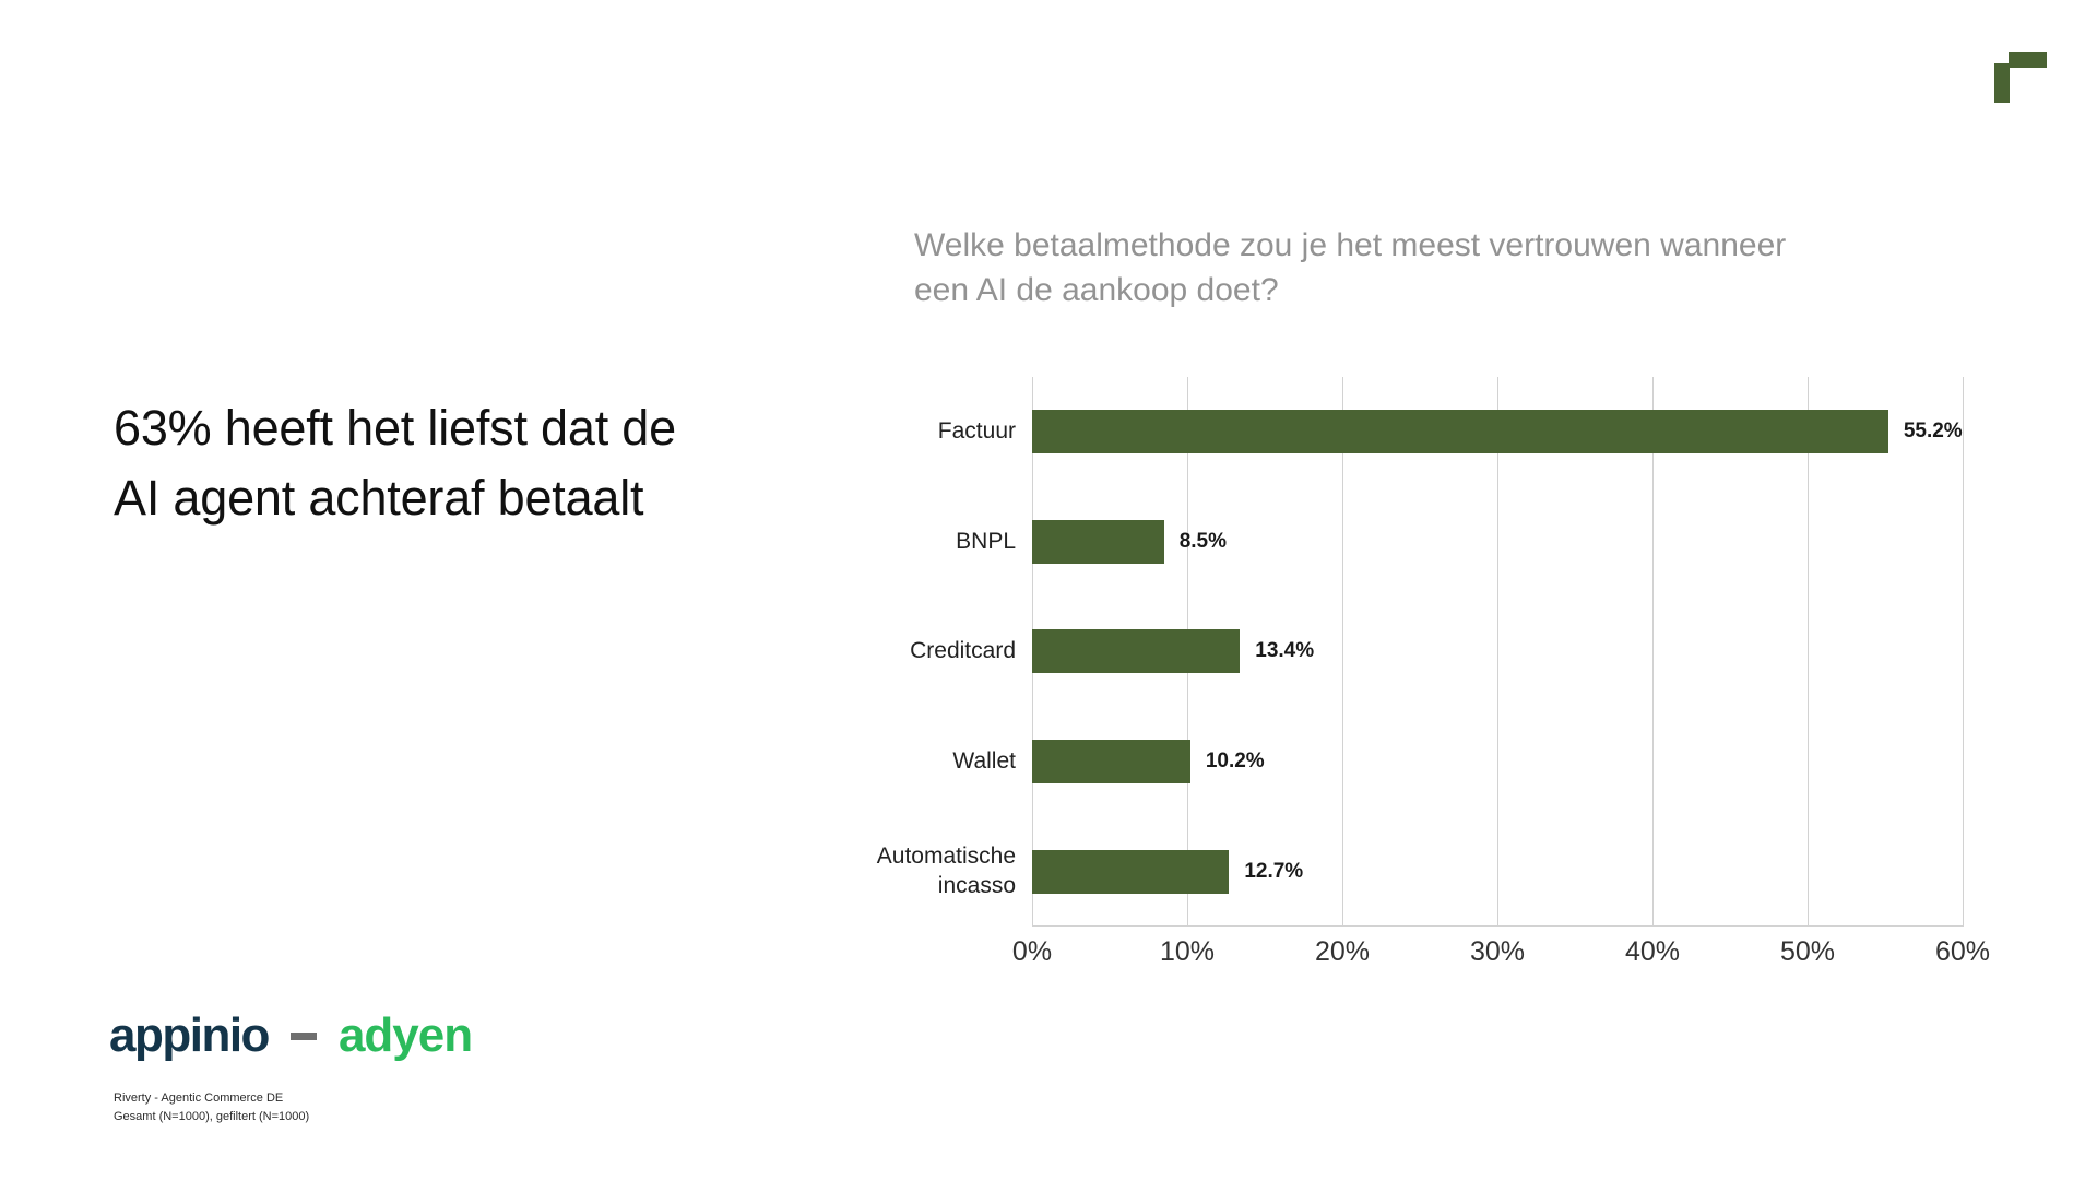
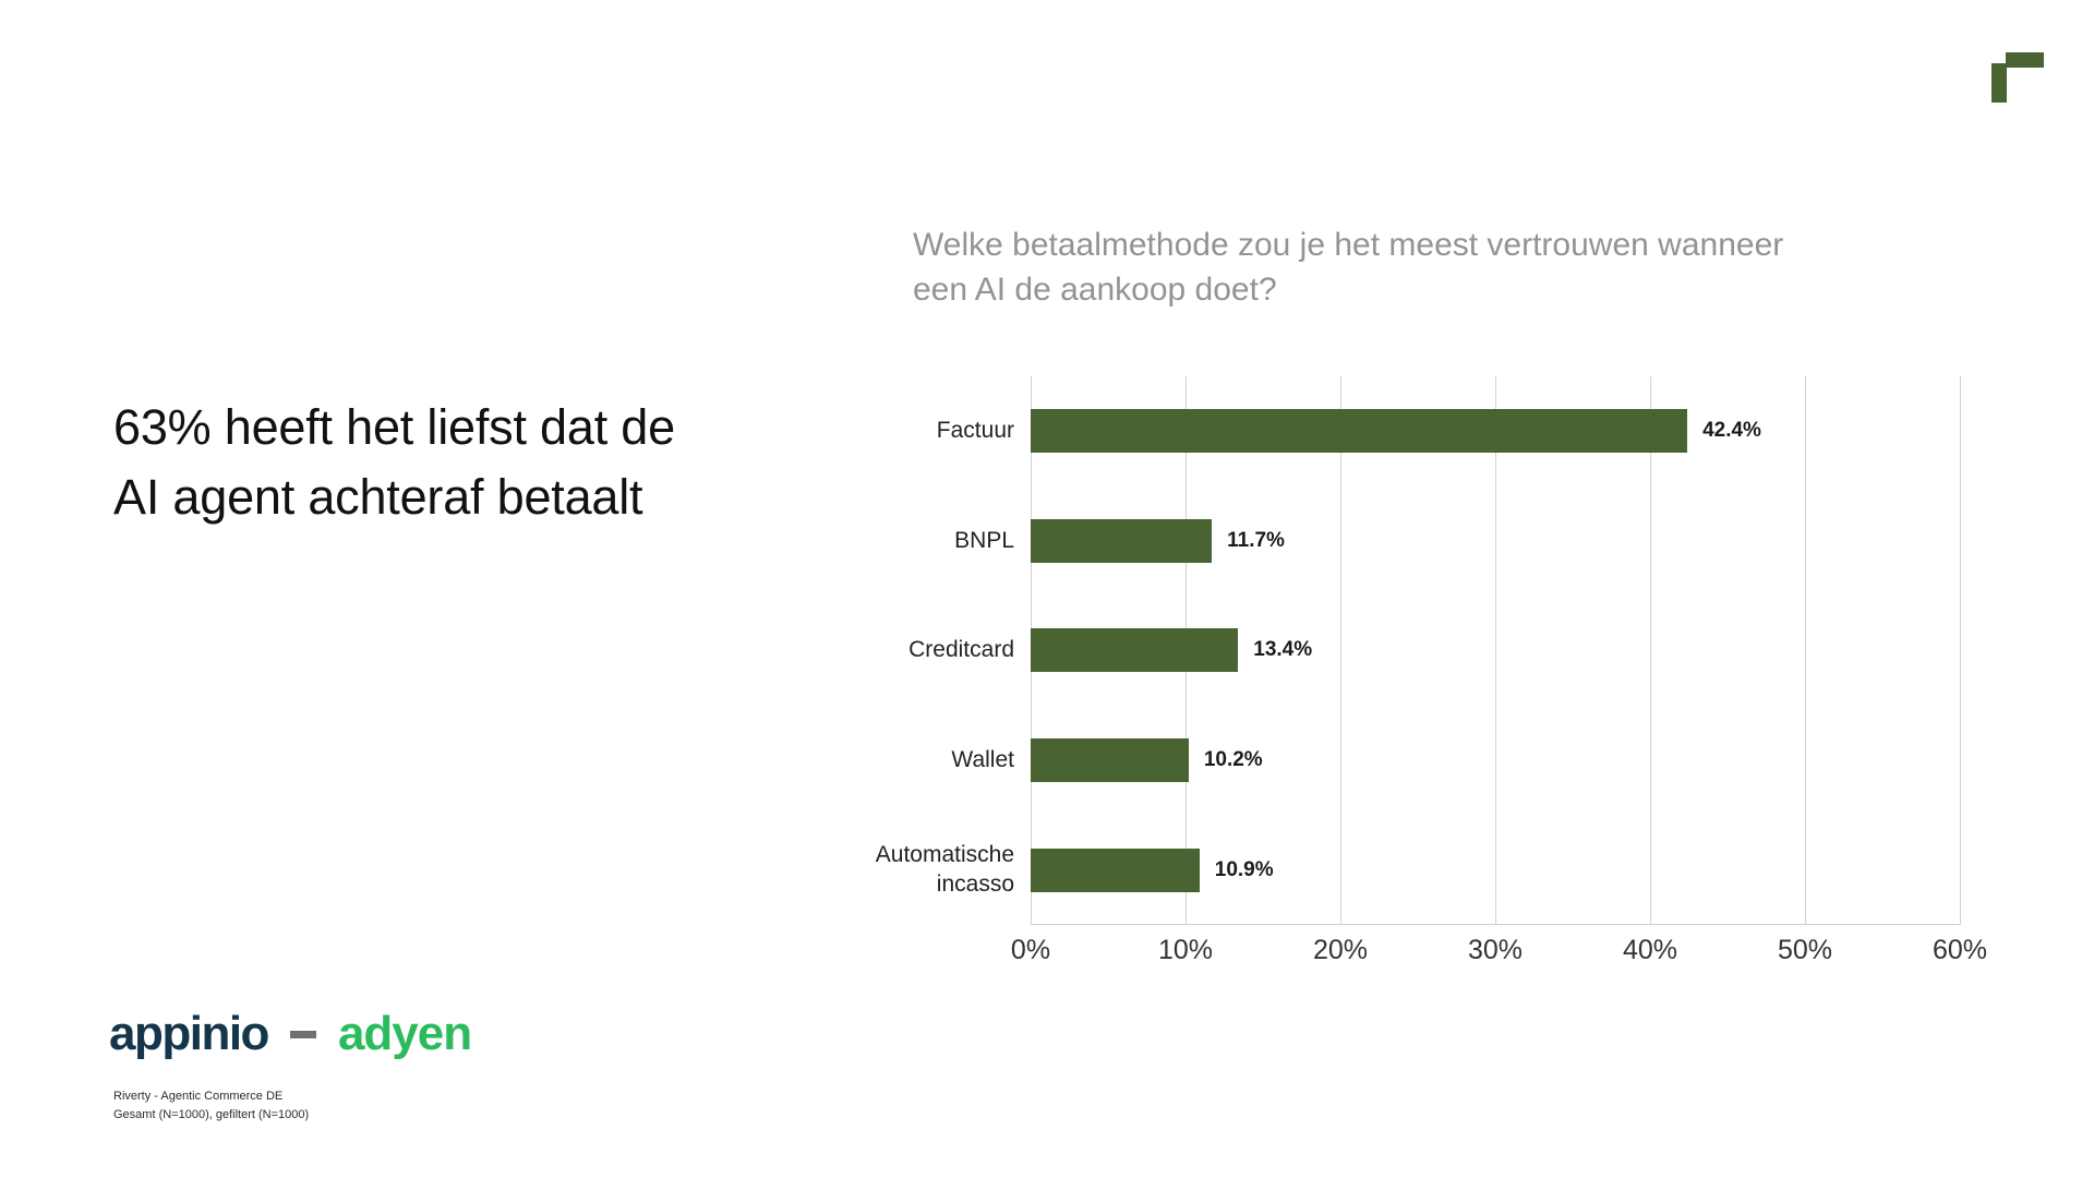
Factuur: 55.2% -> 42.4%
BNPL: 8.5% -> 11.7%
Automatische incasso: 12.7% -> 10.9%
